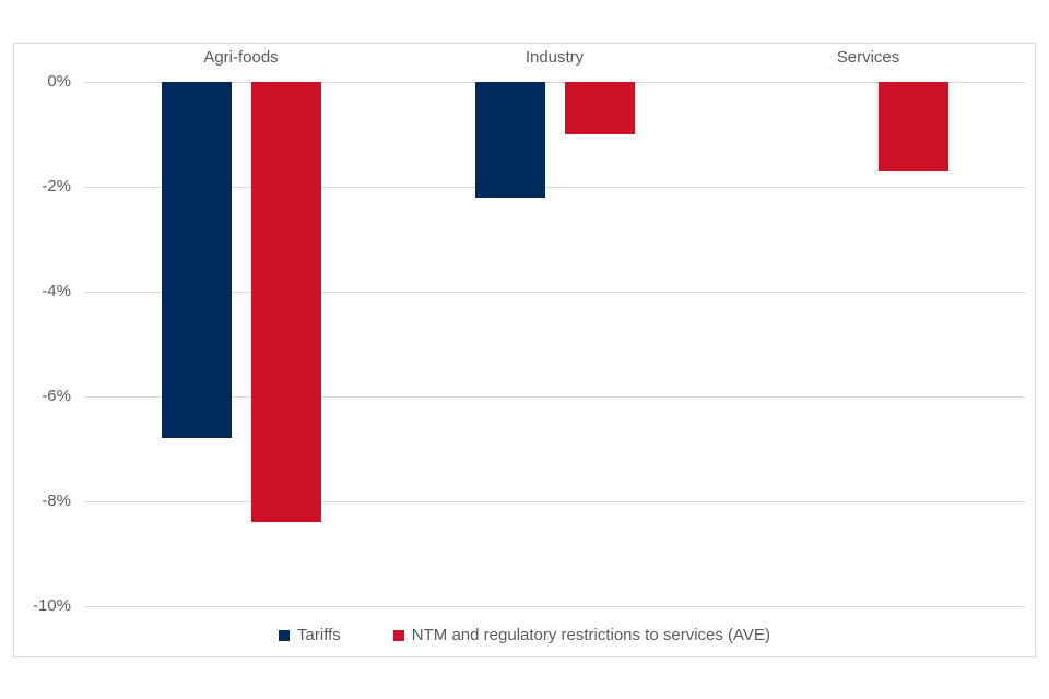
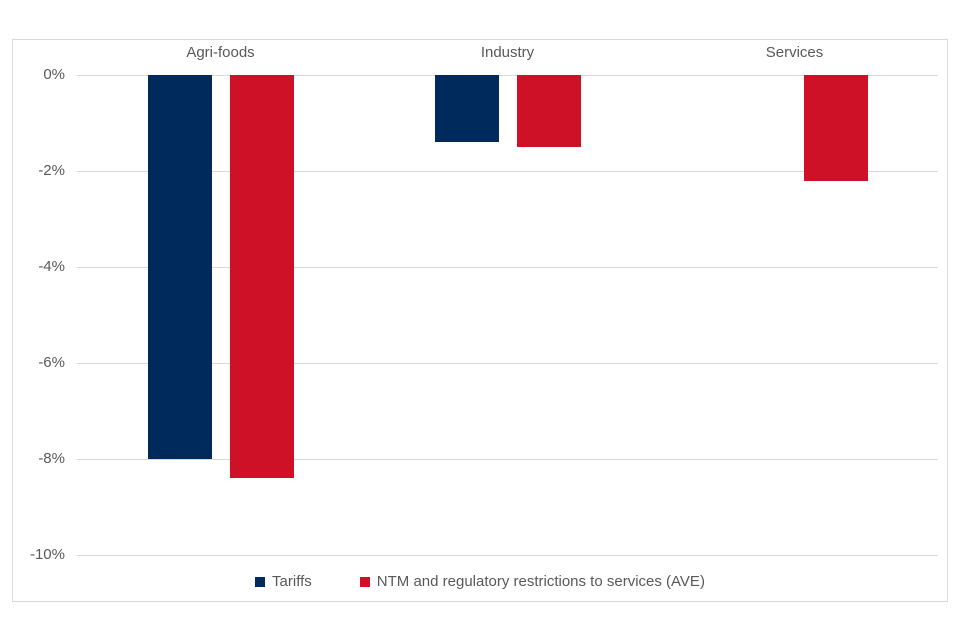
Tariffs/Agri-foods: -6.8% -> -8.0%
Tariffs/Industry: -2.2% -> -1.4%
NTM and regulatory restrictions to services (AVE)/Industry: -1.0% -> -1.5%
NTM and regulatory restrictions to services (AVE)/Services: -1.7% -> -2.2%
